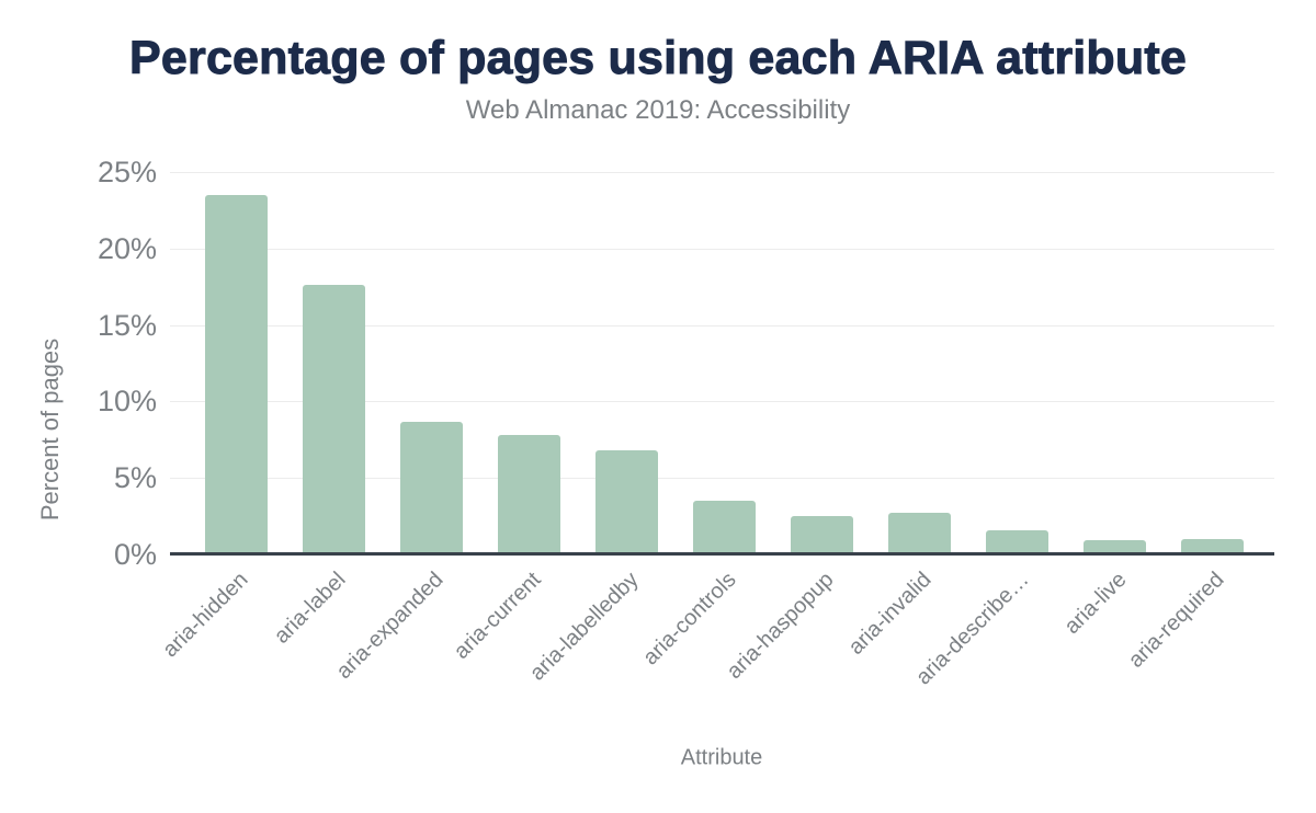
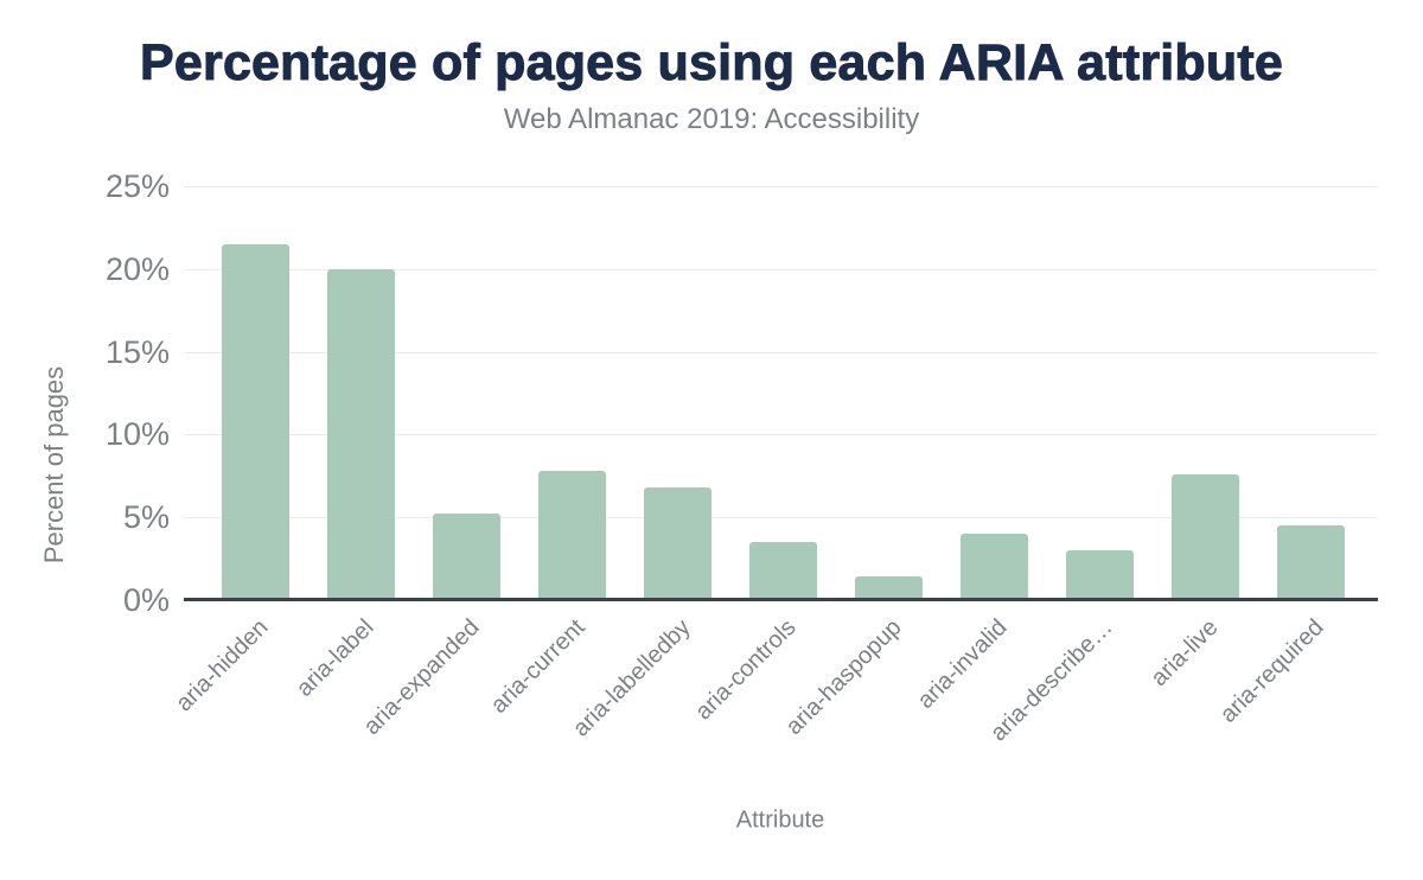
aria-hidden: 23.5% -> 21.5%
aria-label: 17.6% -> 20.0%
aria-expanded: 8.7% -> 5.2%
aria-haspopup: 2.5% -> 1.4%
aria-invalid: 2.7% -> 4.0%
aria-describe…: 1.6% -> 3.0%
aria-live: 0.9% -> 7.6%
aria-required: 1.0% -> 4.5%
